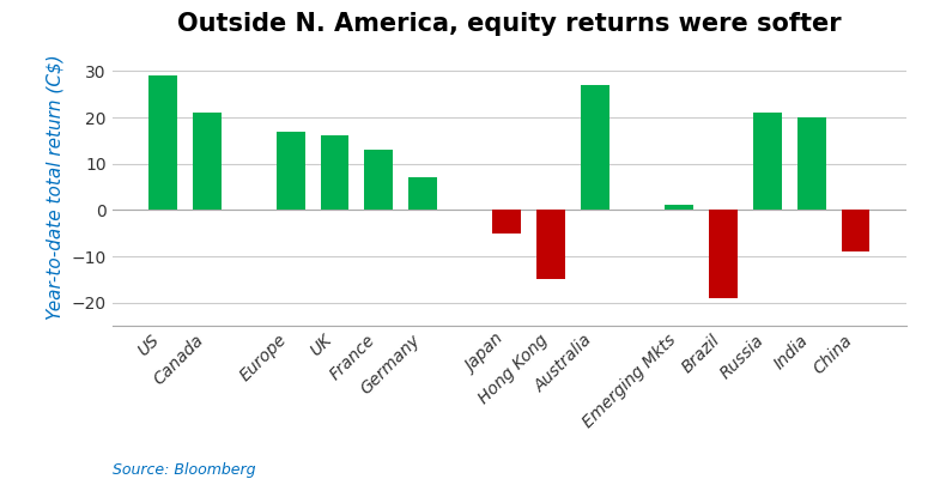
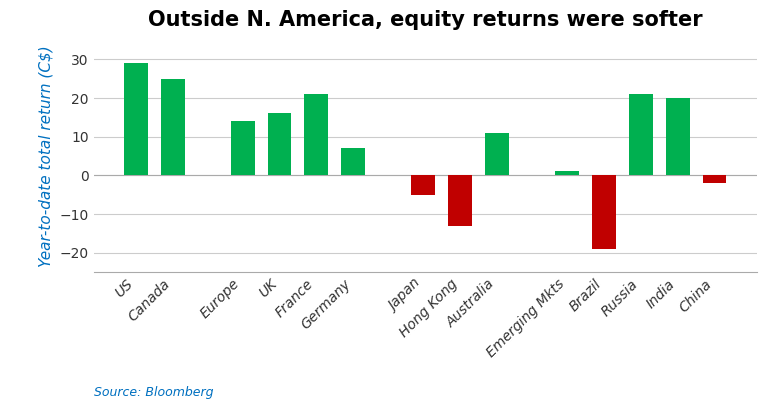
Canada: 21 -> 25
Europe: 17 -> 14
France: 13 -> 21
Hong Kong: -15 -> -13
Australia: 27 -> 11
China: -9 -> -2
